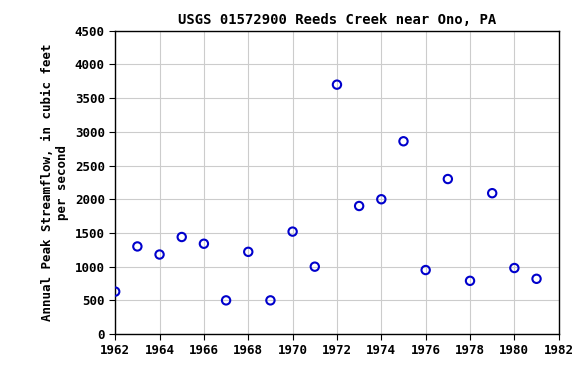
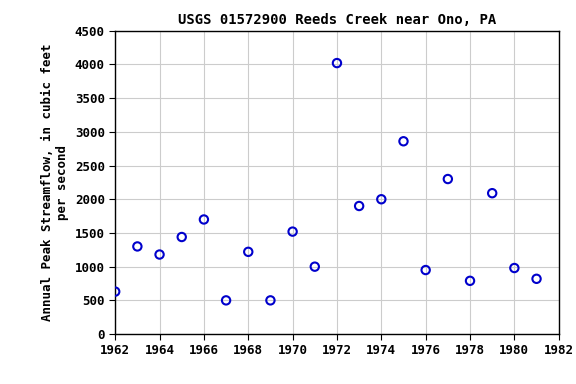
1966: 1340 -> 1700
1972: 3700 -> 4020
